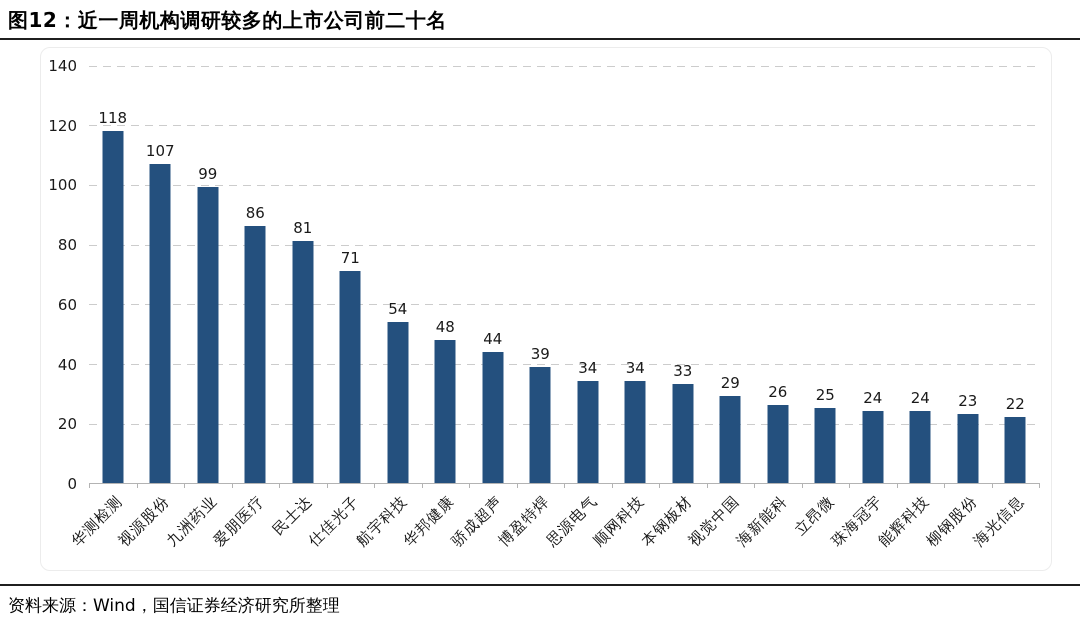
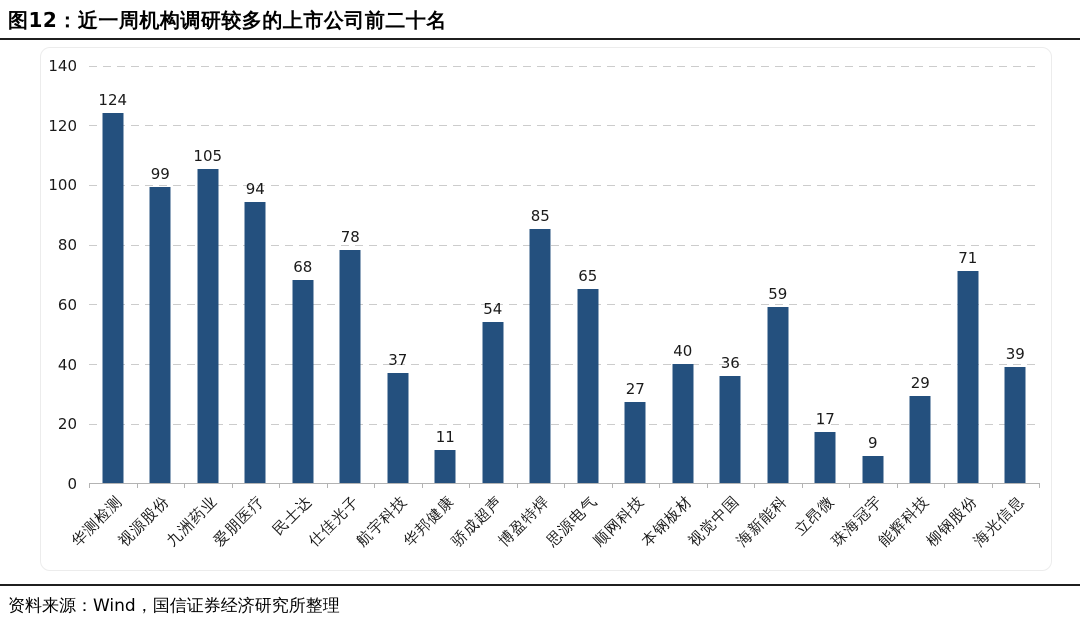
华测检测: 118 -> 124
视源股份: 107 -> 99
九洲药业: 99 -> 105
爱朋医疗: 86 -> 94
民士达: 81 -> 68
仕佳光子: 71 -> 78
航宇科技: 54 -> 37
华邦健康: 48 -> 11
骄成超声: 44 -> 54
博盈特焊: 39 -> 85
思源电气: 34 -> 65
顺网科技: 34 -> 27
本钢板材: 33 -> 40
视觉中国: 29 -> 36
海新能科: 26 -> 59
立昂微: 25 -> 17
珠海冠宇: 24 -> 9
能辉科技: 24 -> 29
柳钢股份: 23 -> 71
海光信息: 22 -> 39
